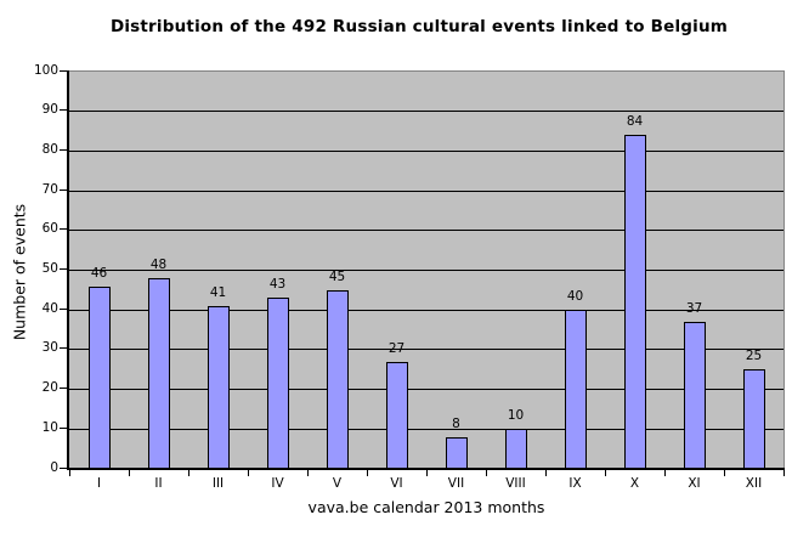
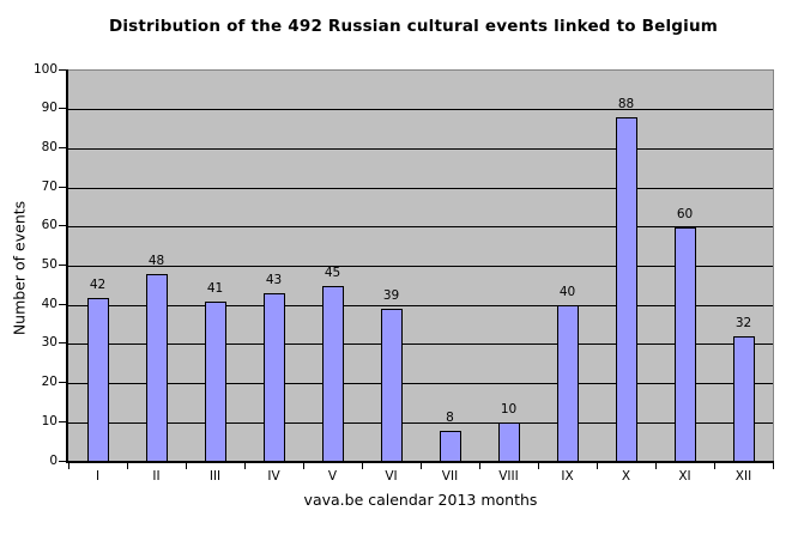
I: 46 -> 42
VI: 27 -> 39
X: 84 -> 88
XI: 37 -> 60
XII: 25 -> 32
